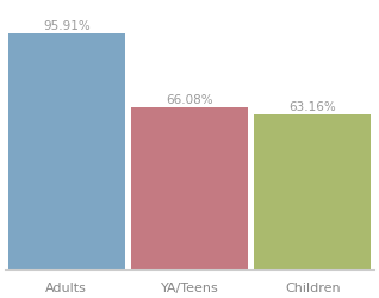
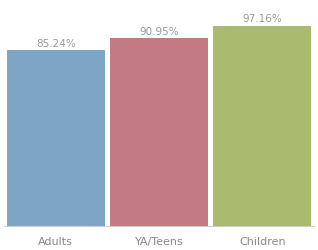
Adults: 95.91% -> 85.24%
YA/Teens: 66.08% -> 90.95%
Children: 63.16% -> 97.16%
